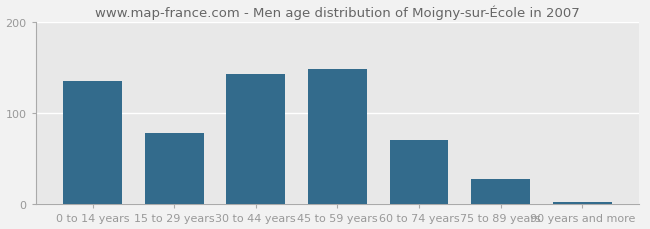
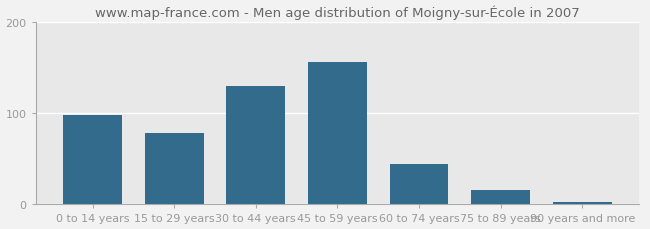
0 to 14 years: 135 -> 98
30 to 44 years: 143 -> 130
45 to 59 years: 148 -> 156
60 to 74 years: 70 -> 44
75 to 89 years: 28 -> 16
